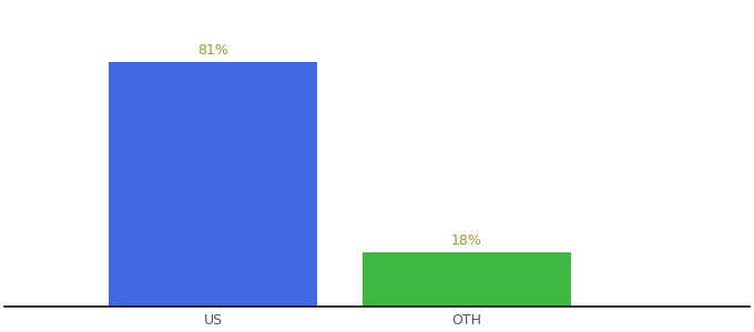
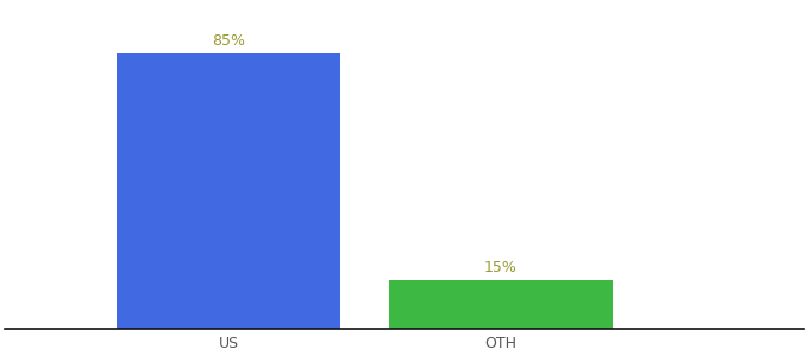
US: 81% -> 85%
OTH: 18% -> 15%
